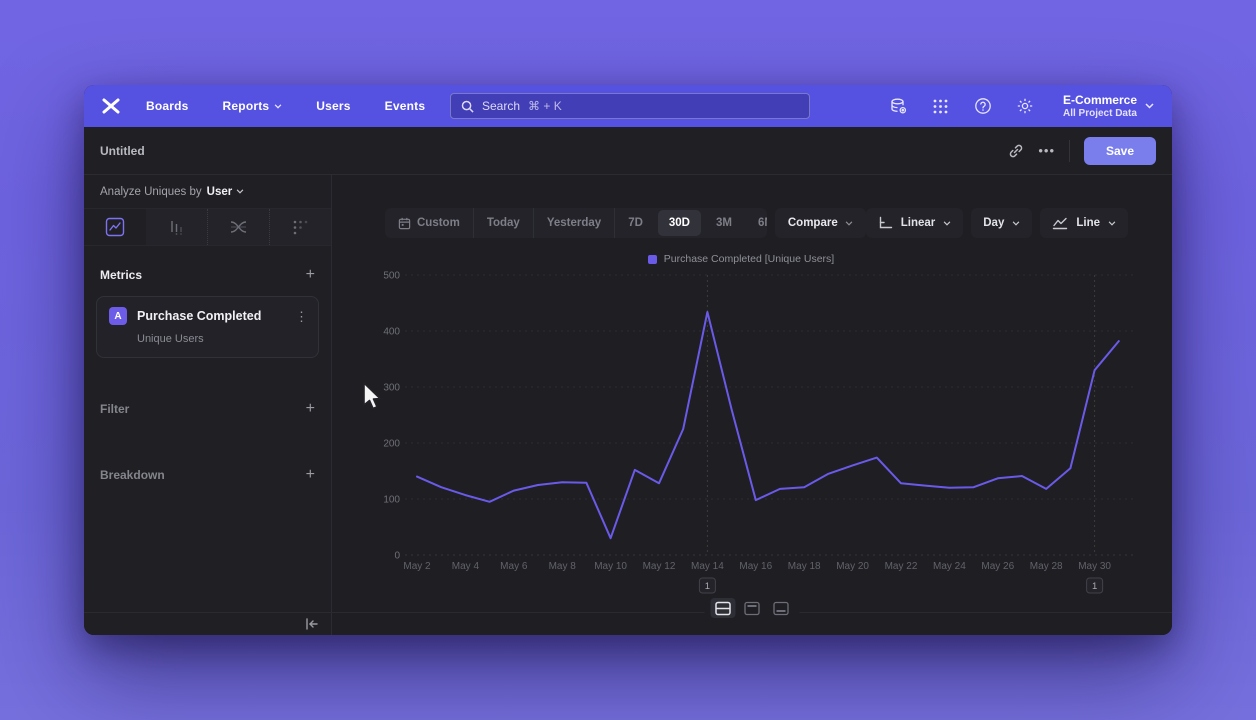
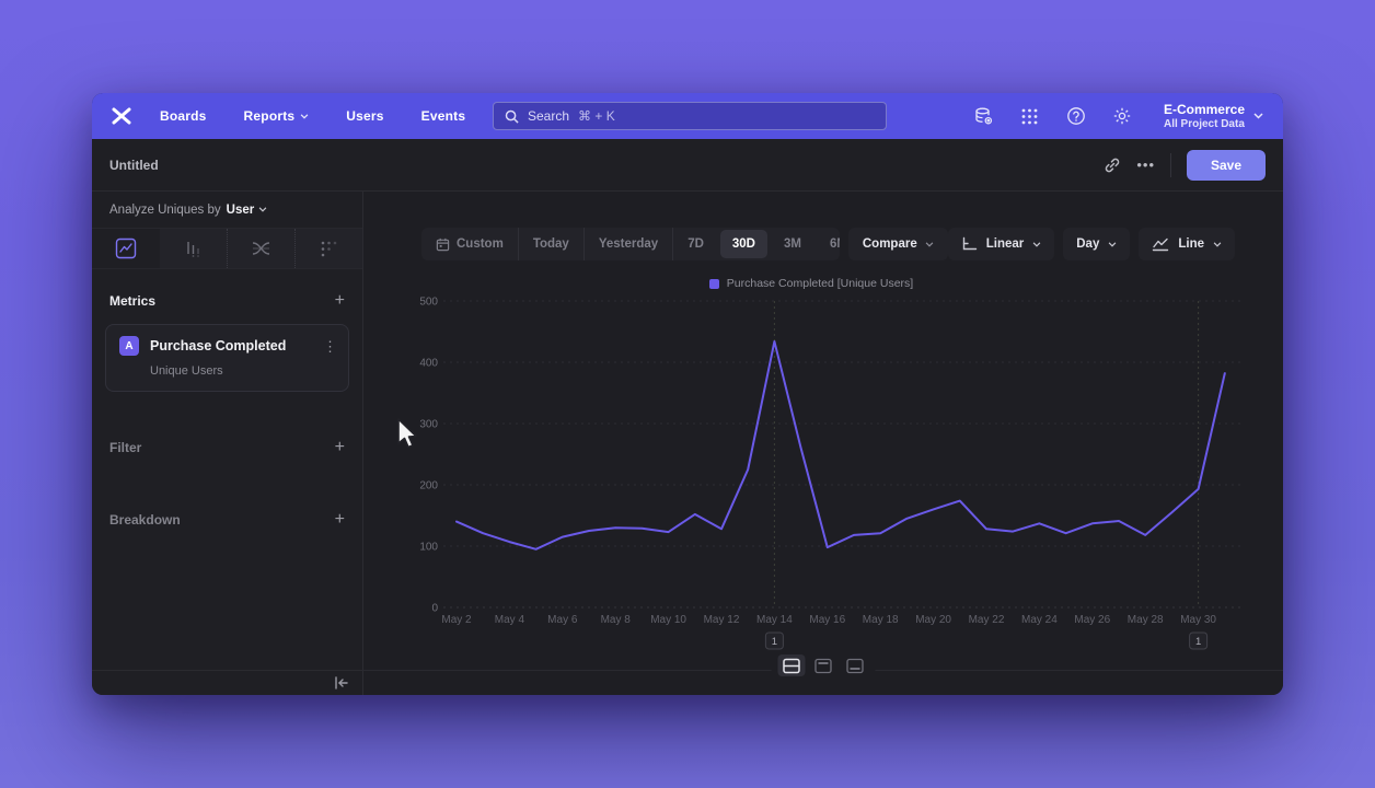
May 10: 30 -> 120
May 24: 120 -> 140
May 30: 330 -> 190
